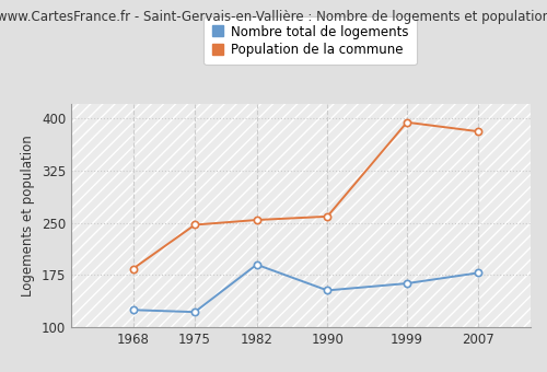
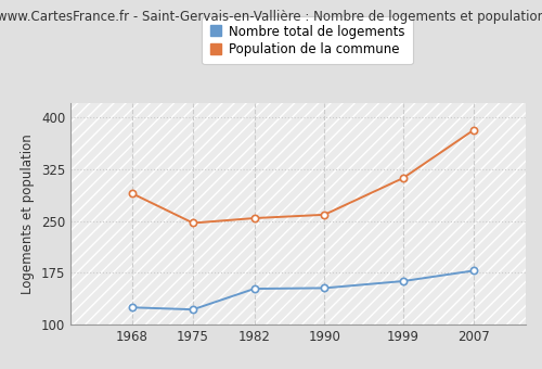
Population de la commune/1968: 184 -> 290
Nombre total de logements/1982: 190 -> 152
Population de la commune/1999: 394 -> 312
